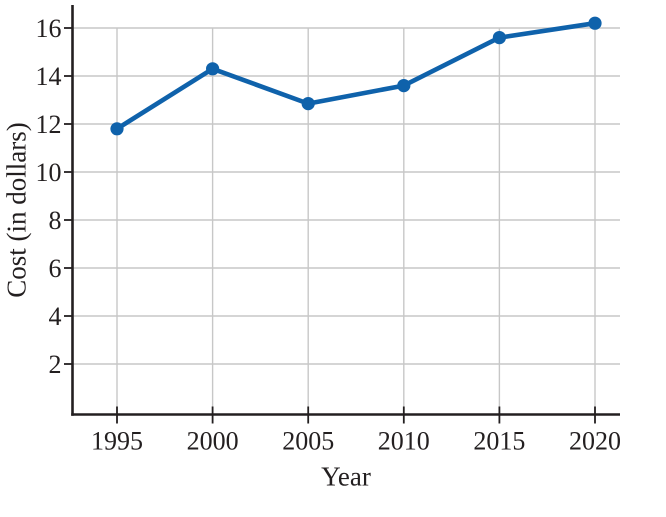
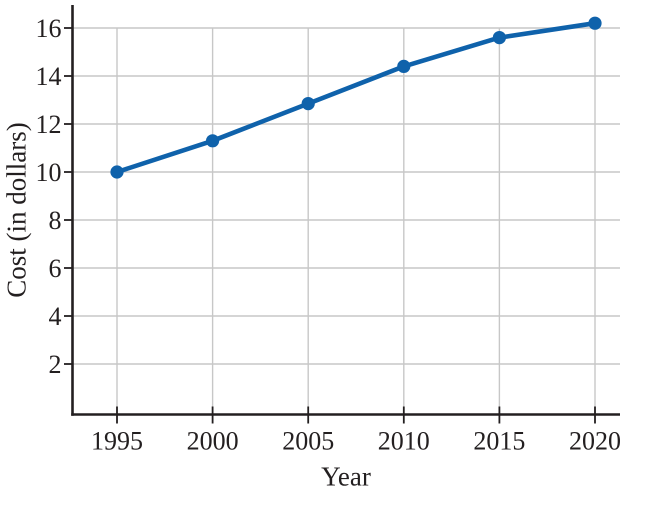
1995: 11.8 -> 10.0
2000: 14.3 -> 11.3
2010: 13.6 -> 14.4
